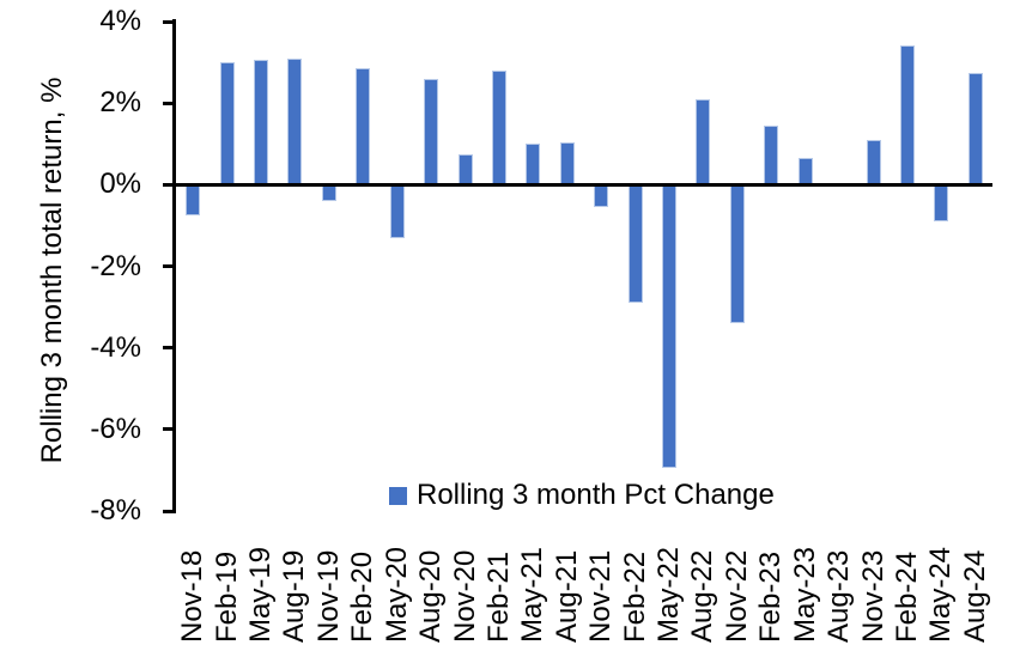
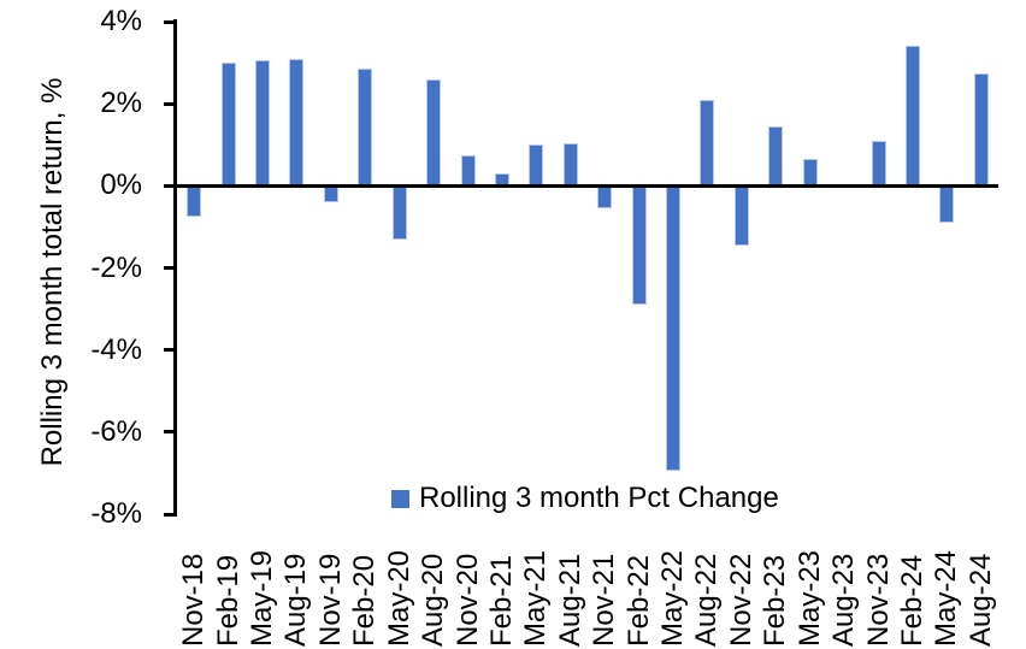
Feb-21: 2.8% -> 0.3%
Nov-22: -3.4% -> -1.4%
